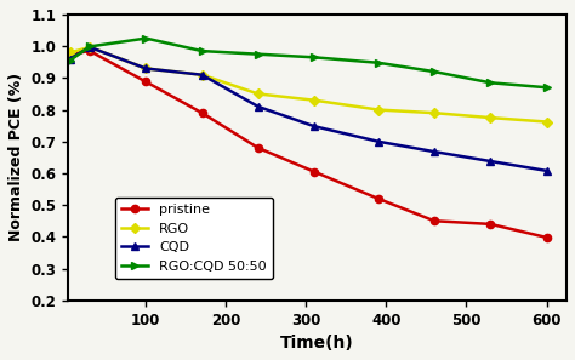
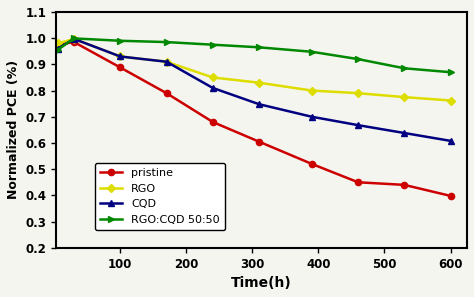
RGO:CQD 50:50/100: 1.025 -> 0.990
